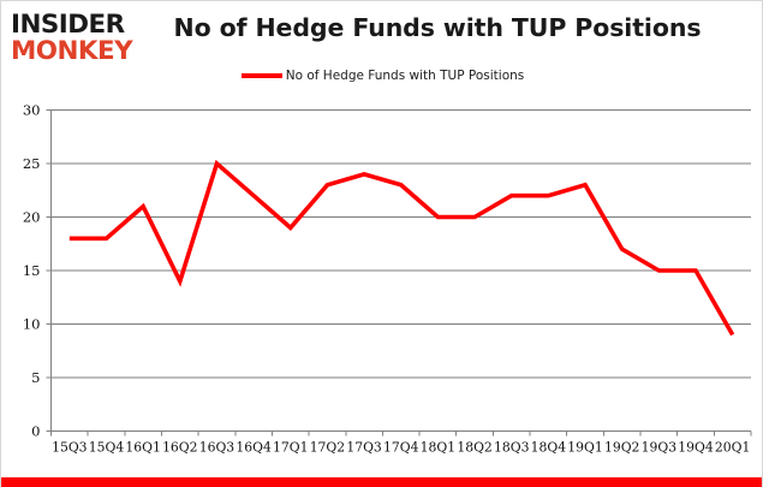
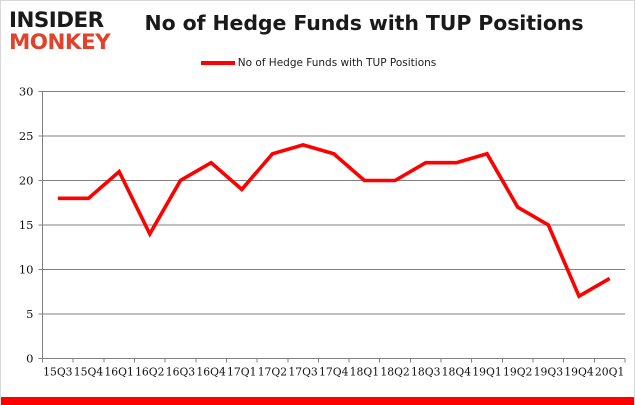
16Q3: 25 -> 20
19Q4: 15 -> 7
